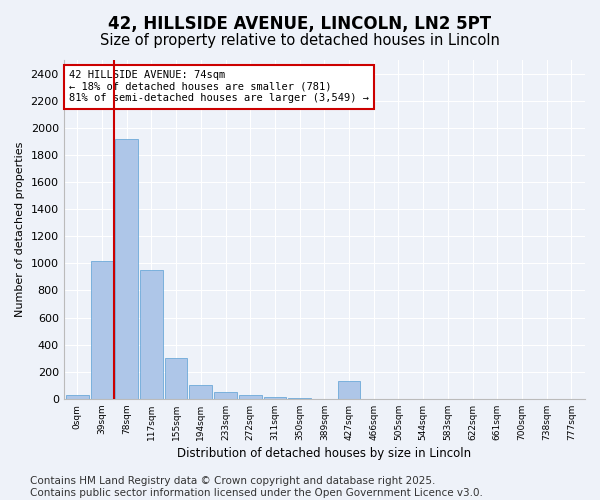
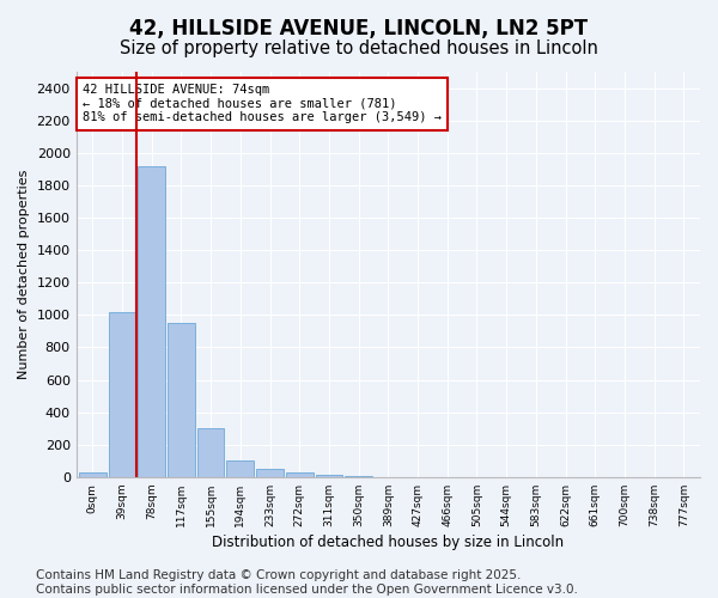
427sqm: 130 -> 0
